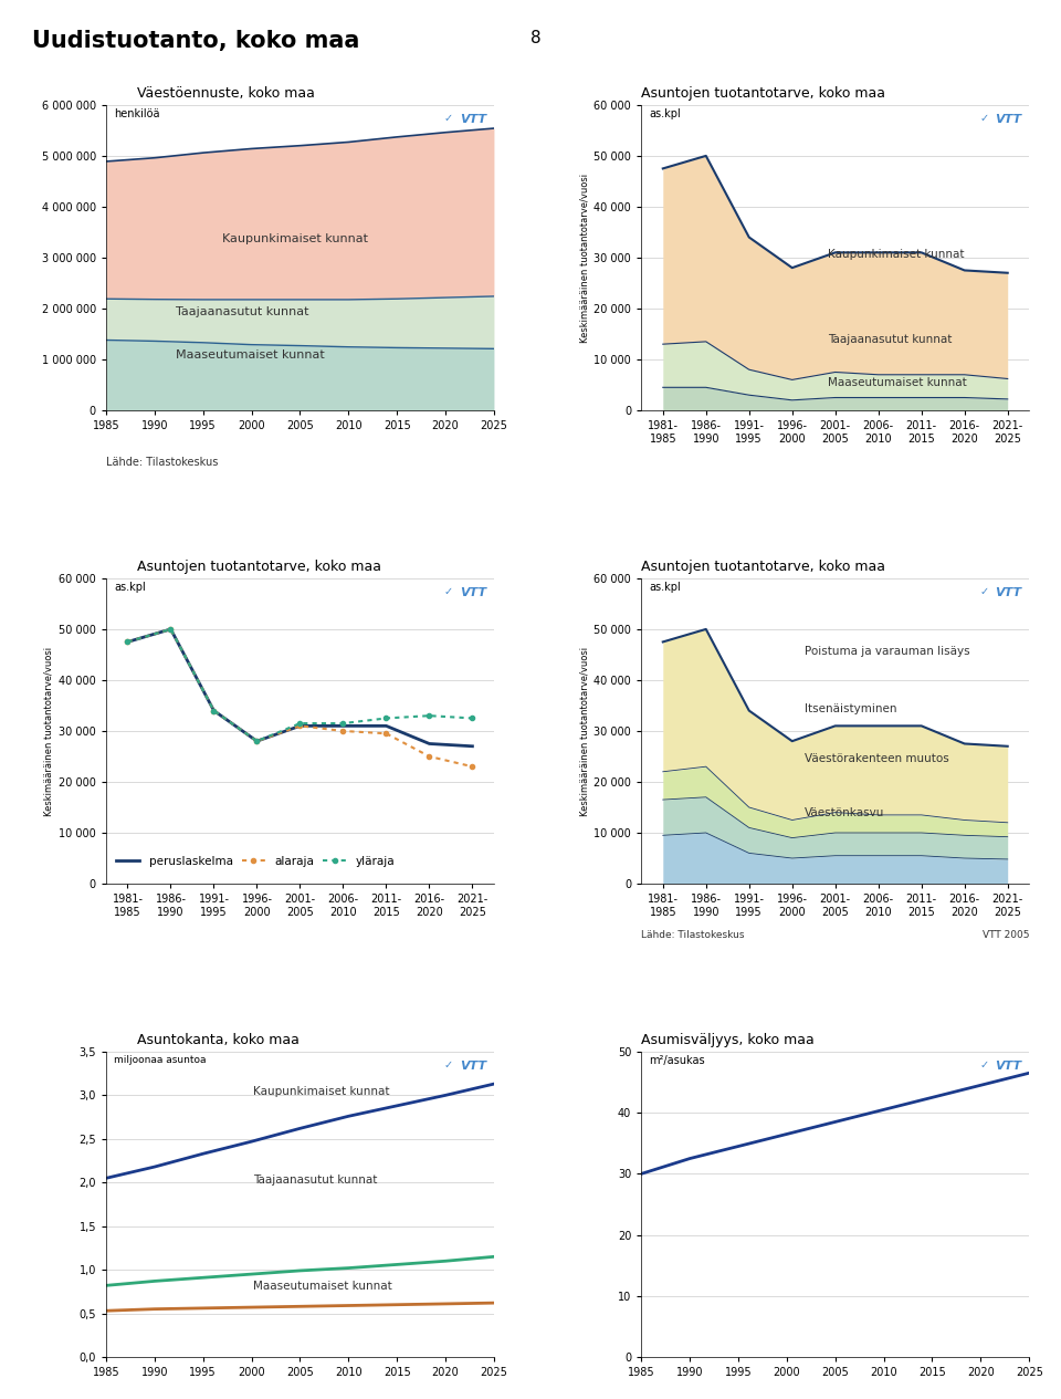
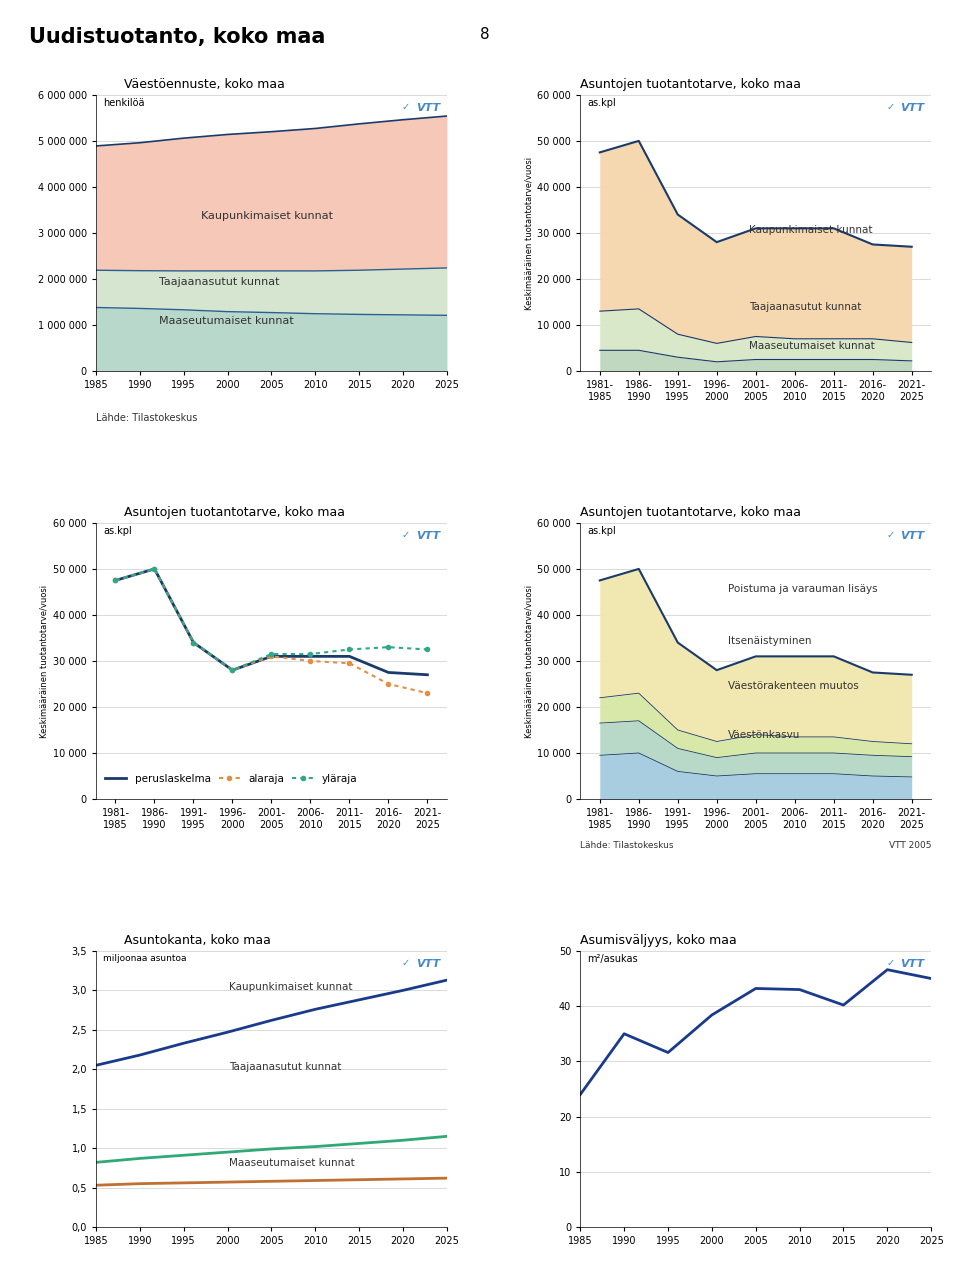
Asumisväljyys, koko maa/1985: 30.0 -> 24.0
Asumisväljyys, koko maa/1990: 32.5 -> 35.0
Asumisväljyys, koko maa/1995: 34.5 -> 31.6
Asumisväljyys, koko maa/2000: 36.5 -> 38.4
Asumisväljyys, koko maa/2005: 38.5 -> 43.2
Asumisväljyys, koko maa/2010: 40.5 -> 43.0
Asumisväljyys, koko maa/2015: 42.5 -> 40.2
Asumisväljyys, koko maa/2020: 44.5 -> 46.6
Asumisväljyys, koko maa/2025: 46.5 -> 45.0
